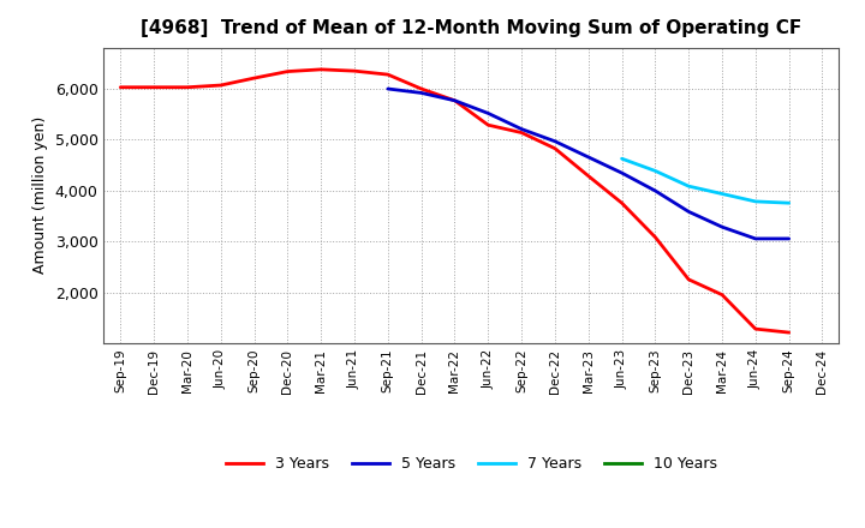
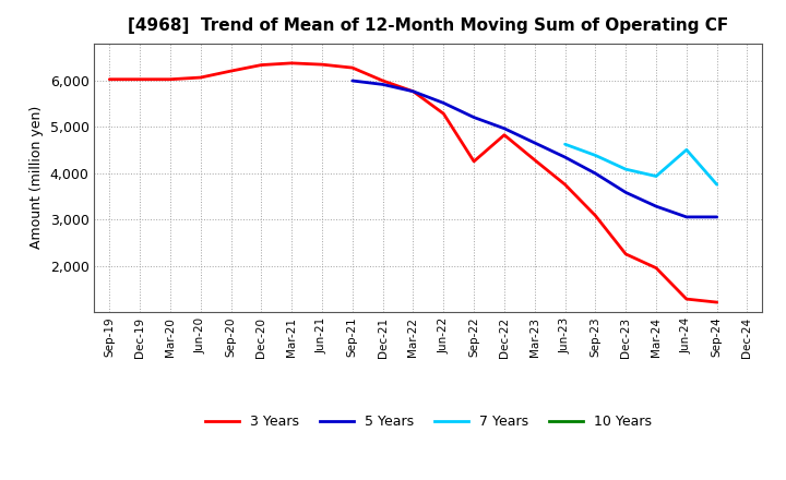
3 Years/Sep-22: 5,130 -> 4,250
7 Years/Jun-24: 3,780 -> 4,500
